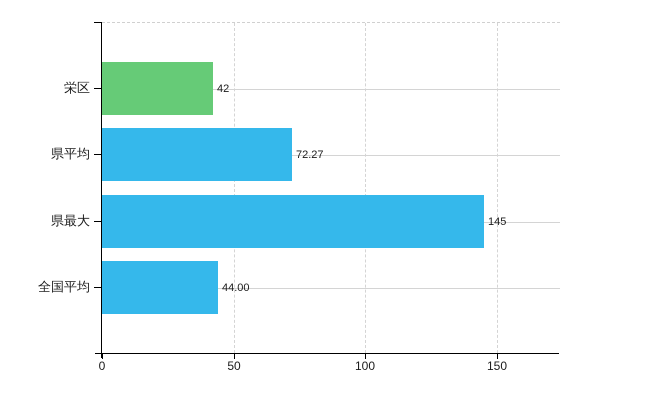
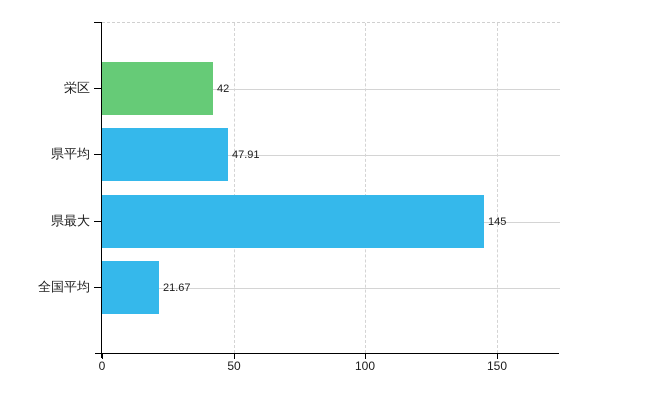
県平均: 72.27 -> 47.91
全国平均: 44.00 -> 21.67
